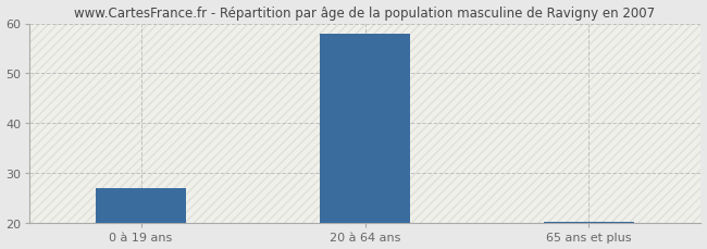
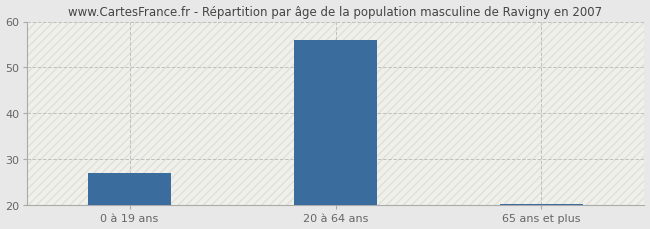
20 à 64 ans: 58.0 -> 56.0
